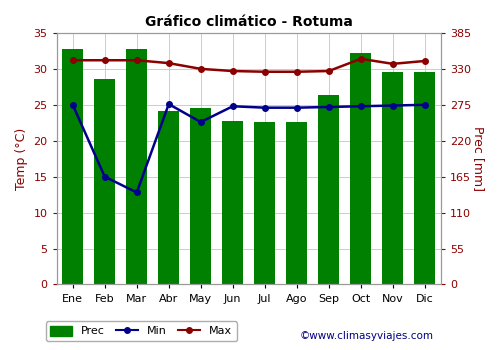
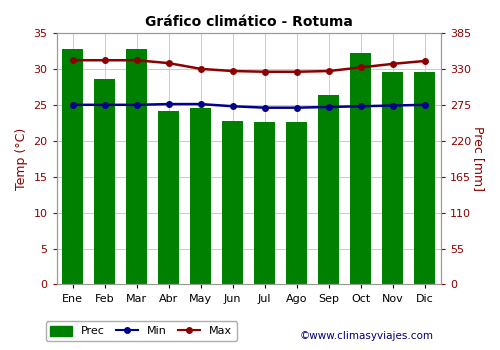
Min/Feb: 15.0 -> 25.0
Min/Mar: 12.8 -> 25.0
Min/May: 22.6 -> 25.1
Max/Oct: 31.4 -> 30.2
